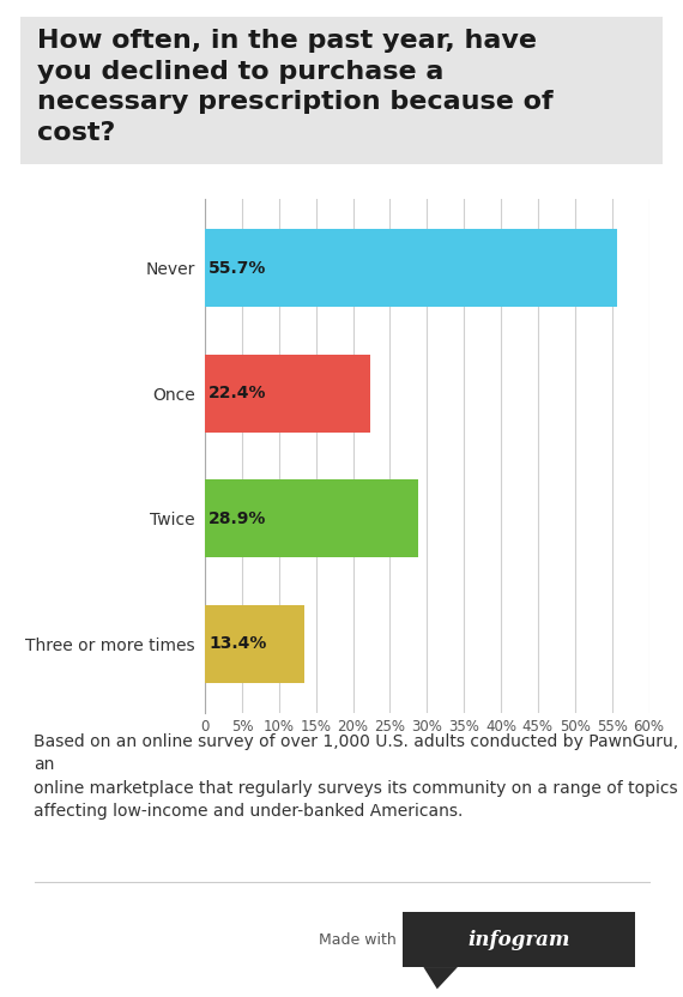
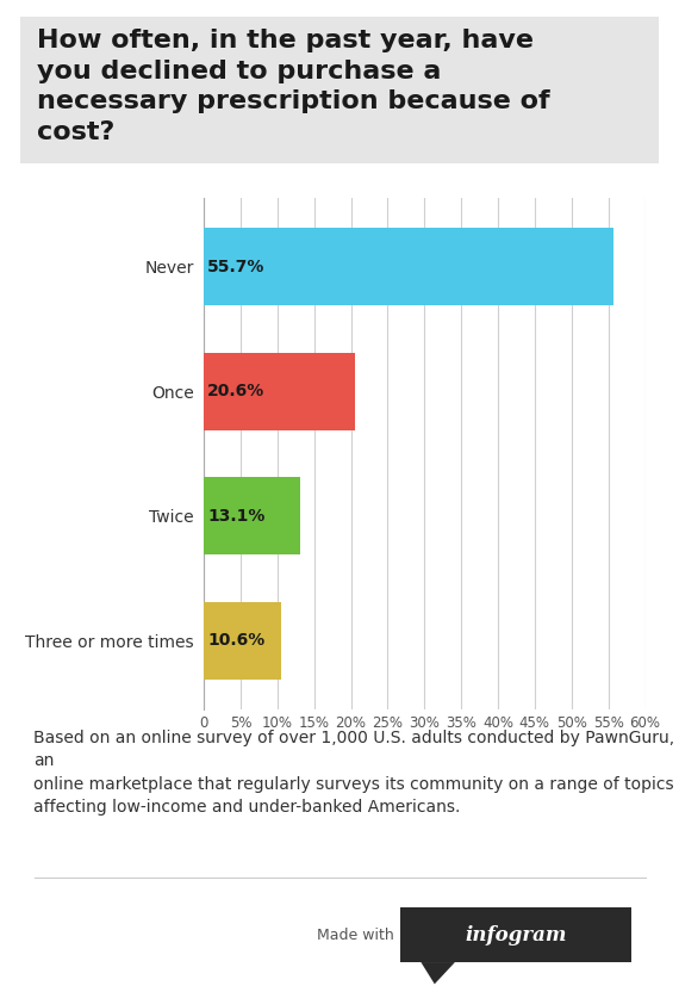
Once: 22.4% -> 20.6%
Twice: 28.9% -> 13.1%
Three or more times: 13.4% -> 10.6%
